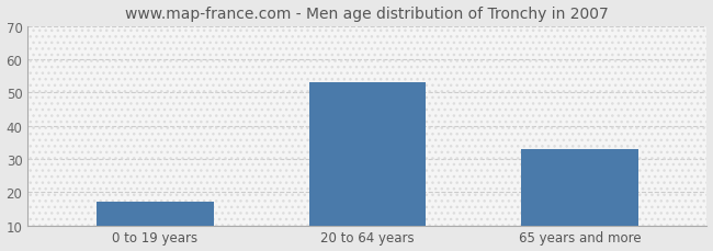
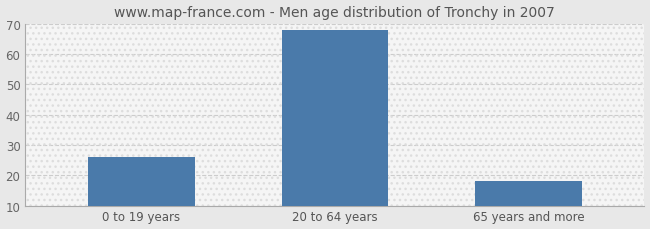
0 to 19 years: 17 -> 26
20 to 64 years: 53 -> 68
65 years and more: 33 -> 18
